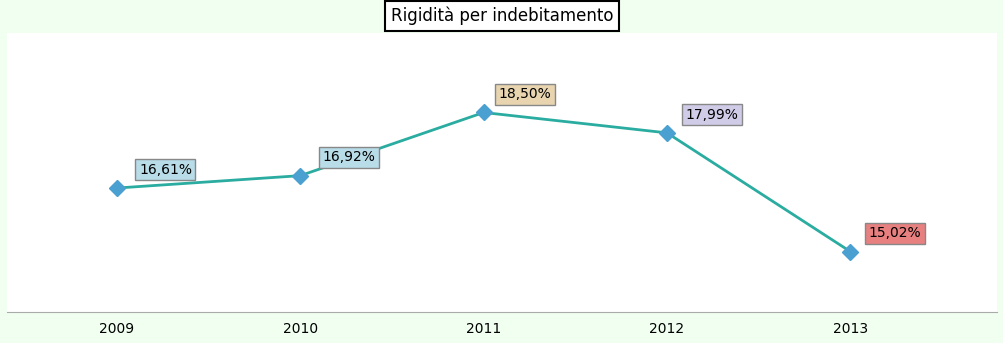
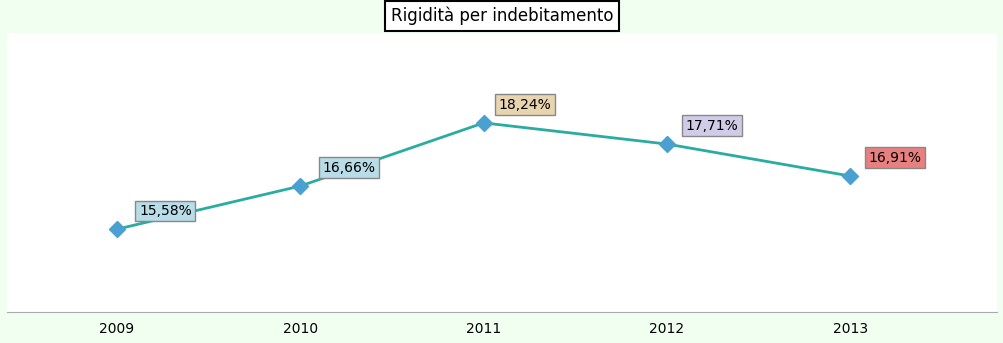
2009: 16,61% -> 15,58%
2010: 16,92% -> 16,66%
2011: 18,50% -> 18,24%
2012: 17,99% -> 17,71%
2013: 15,02% -> 16,91%
